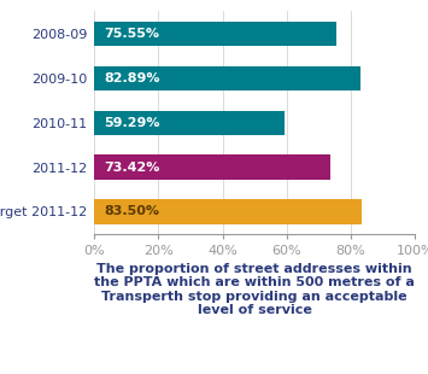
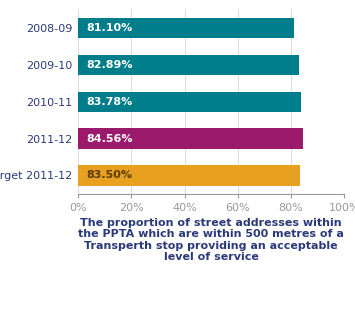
2008-09: 75.55% -> 81.10%
2010-11: 59.29% -> 83.78%
2011-12: 73.42% -> 84.56%
